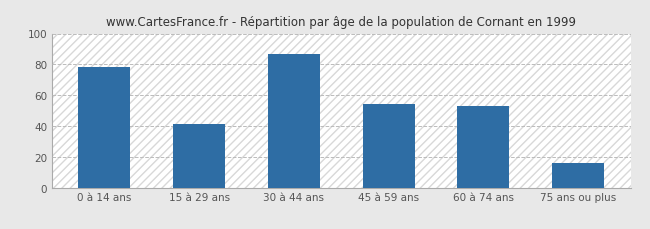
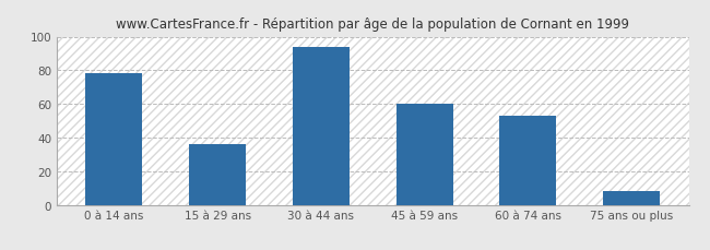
15 à 29 ans: 41 -> 36
30 à 44 ans: 87 -> 94
45 à 59 ans: 54 -> 60
75 ans ou plus: 16 -> 8
